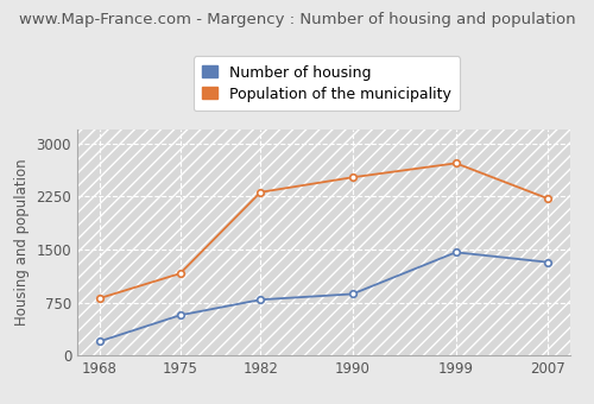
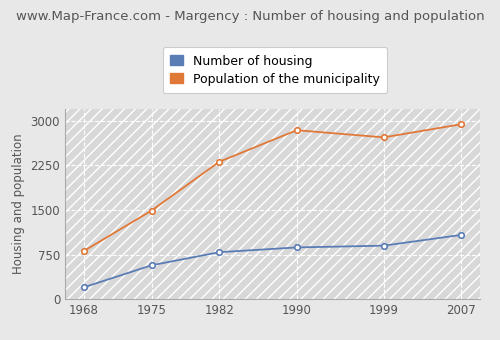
Population of the municipality/1975: 1160 -> 1490
Population of the municipality/1990: 2520 -> 2840
Number of housing/1999: 1460 -> 900
Number of housing/2007: 1320 -> 1080
Population of the municipality/2007: 2220 -> 2940
